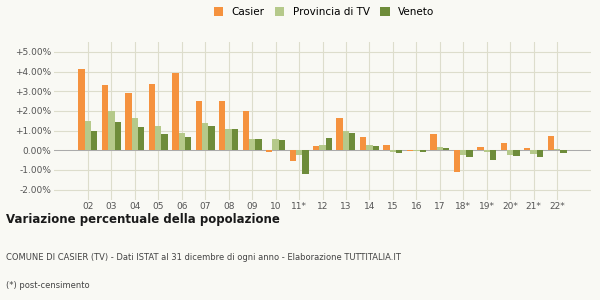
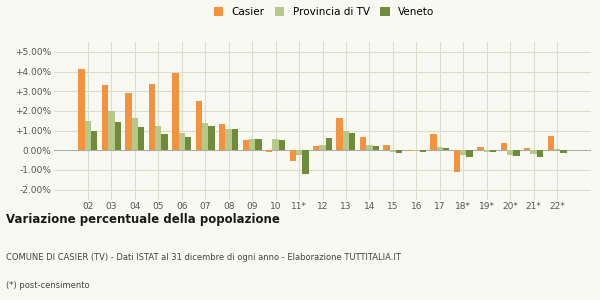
Casier/08: 2.5% -> 1.4%
Casier/09: 2.0% -> 0.5%
Veneto/19*: -0.5% -> -0.1%
